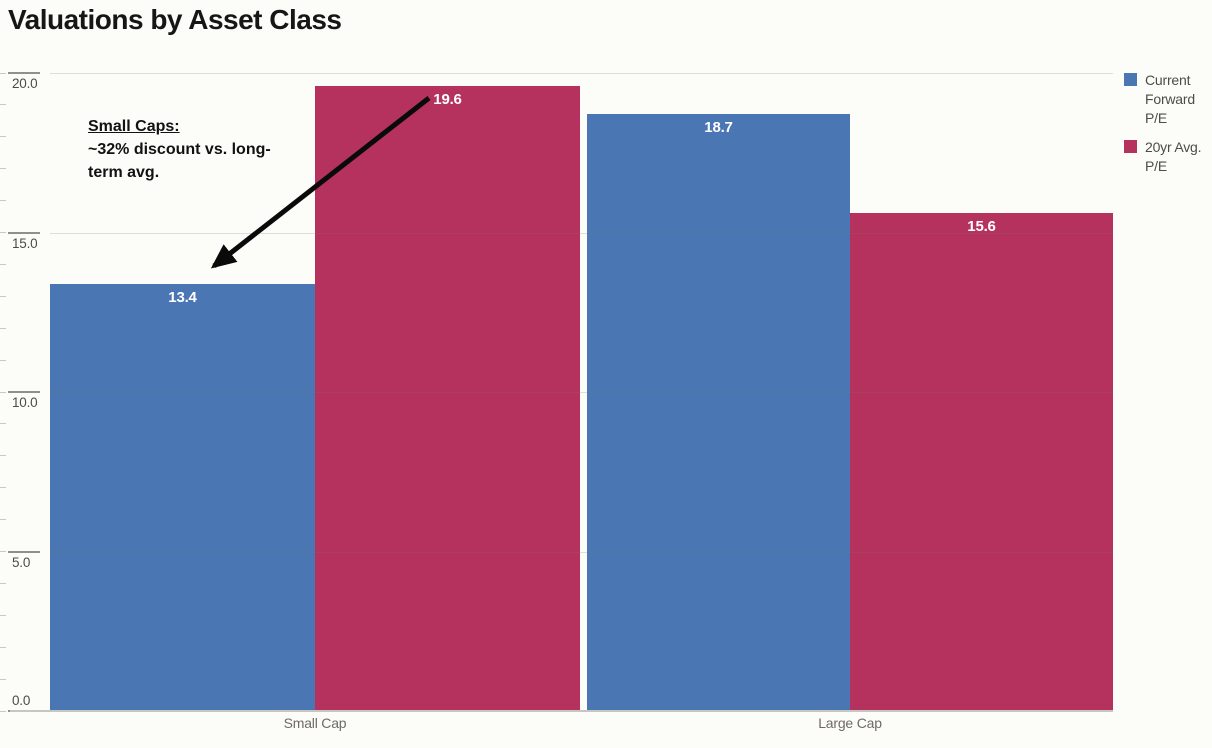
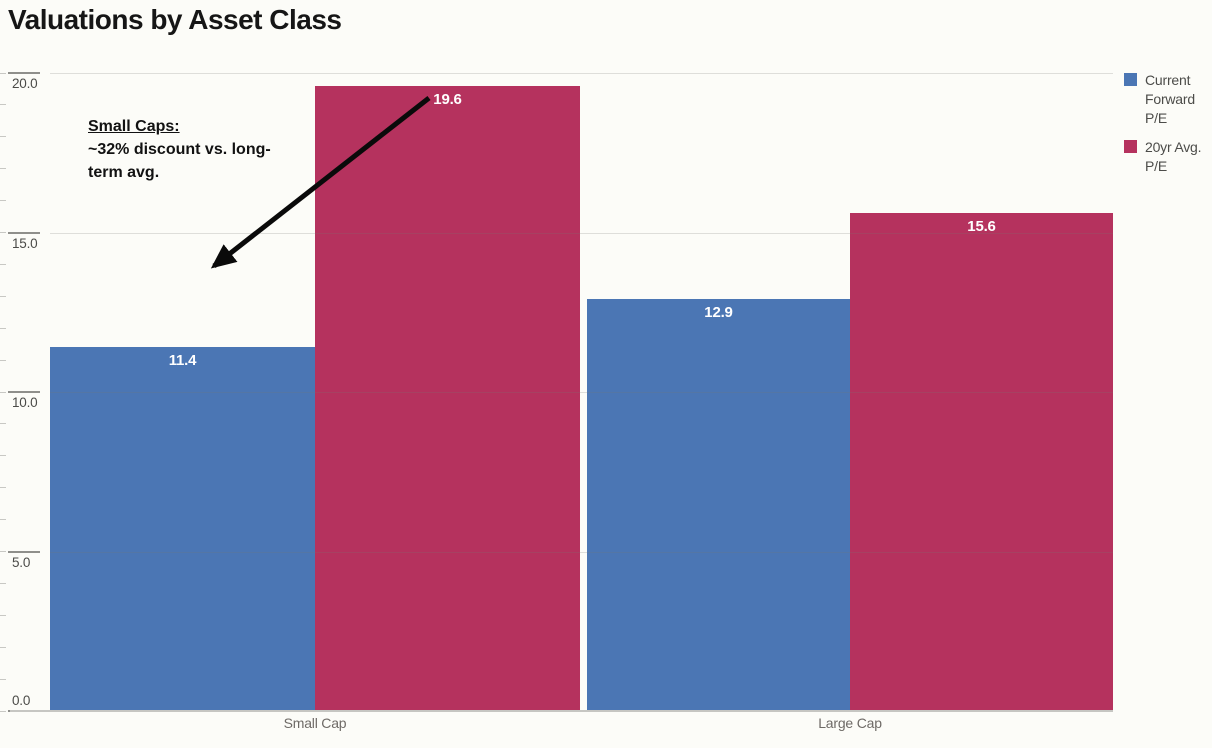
Current Forward P/E/Small Cap: 13.4 -> 11.4
Current Forward P/E/Large Cap: 18.7 -> 12.9
